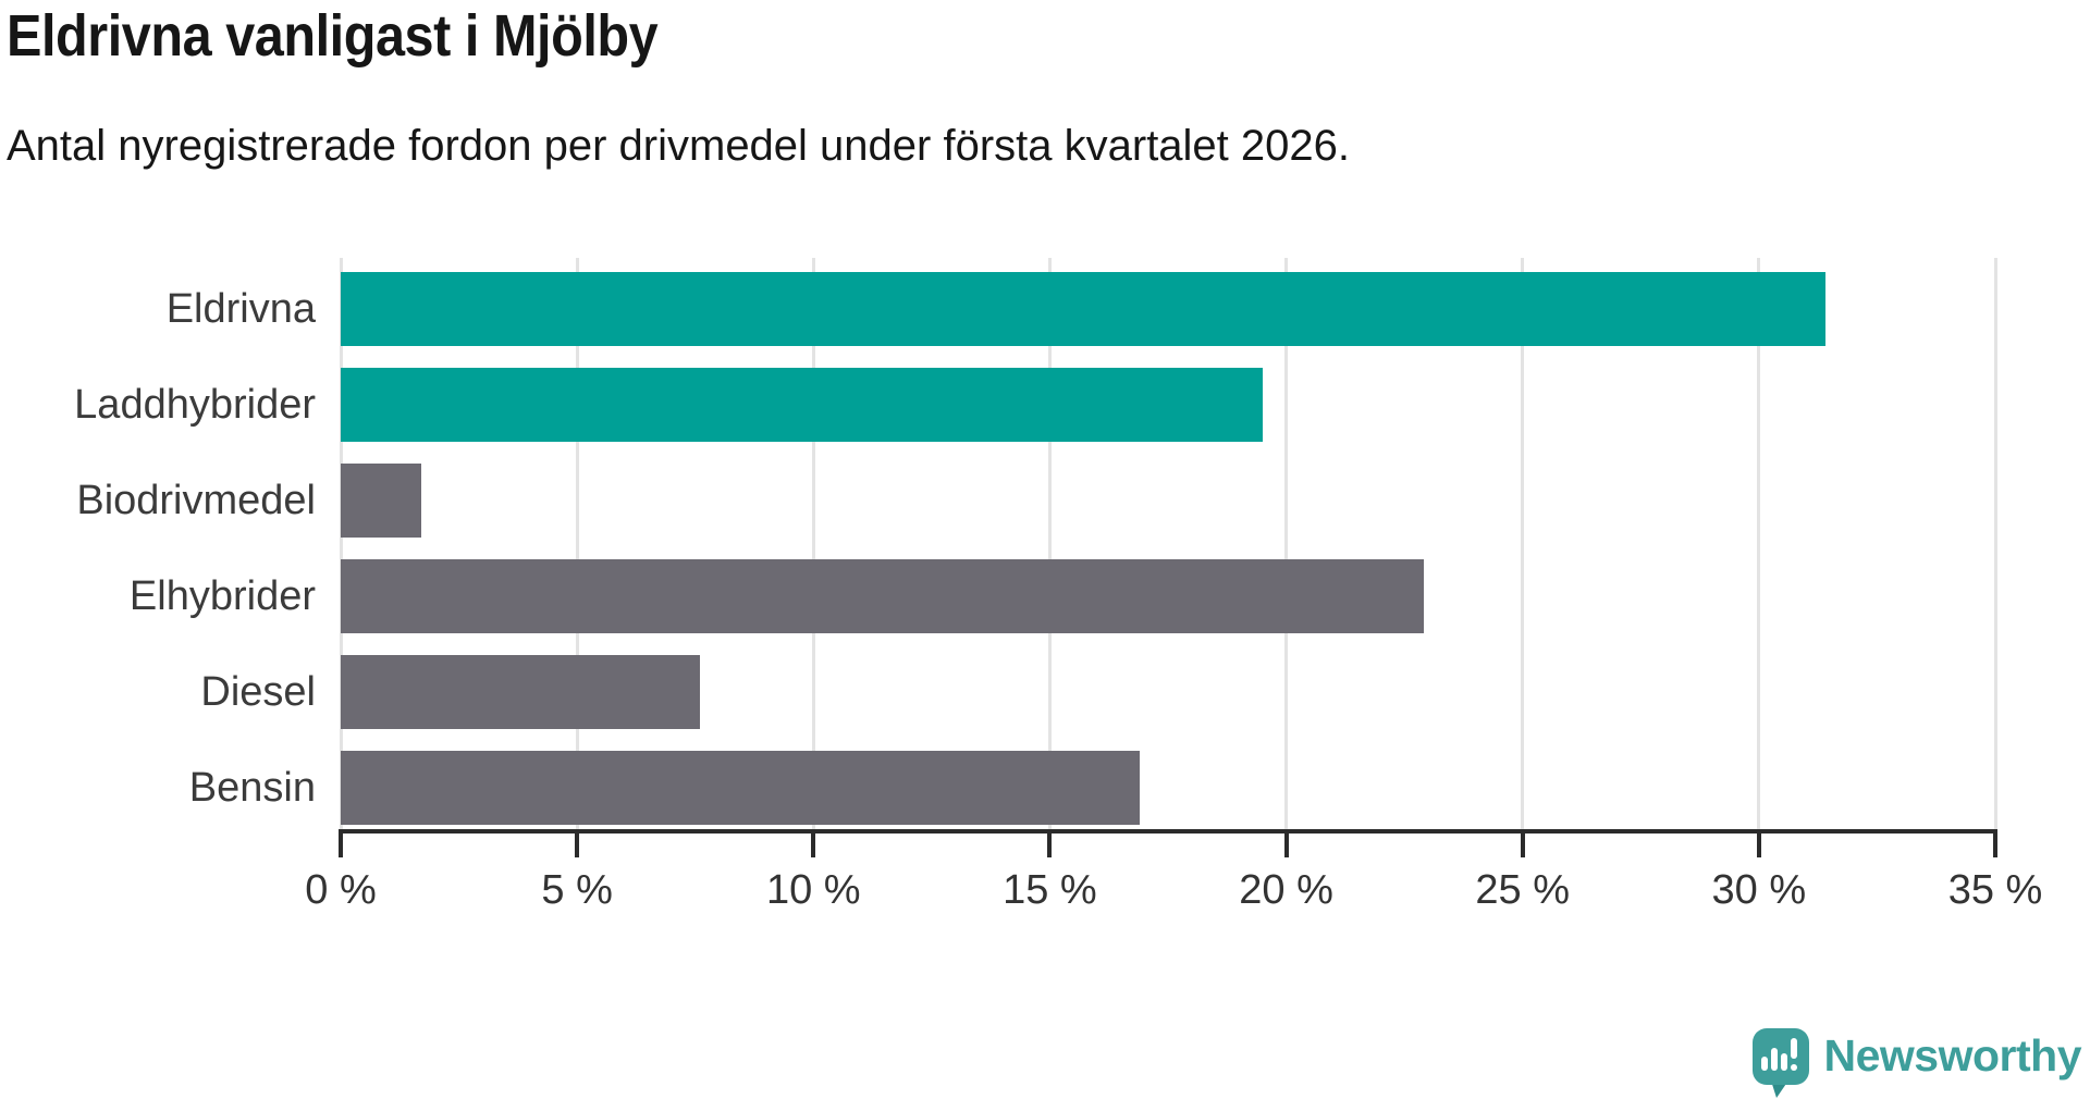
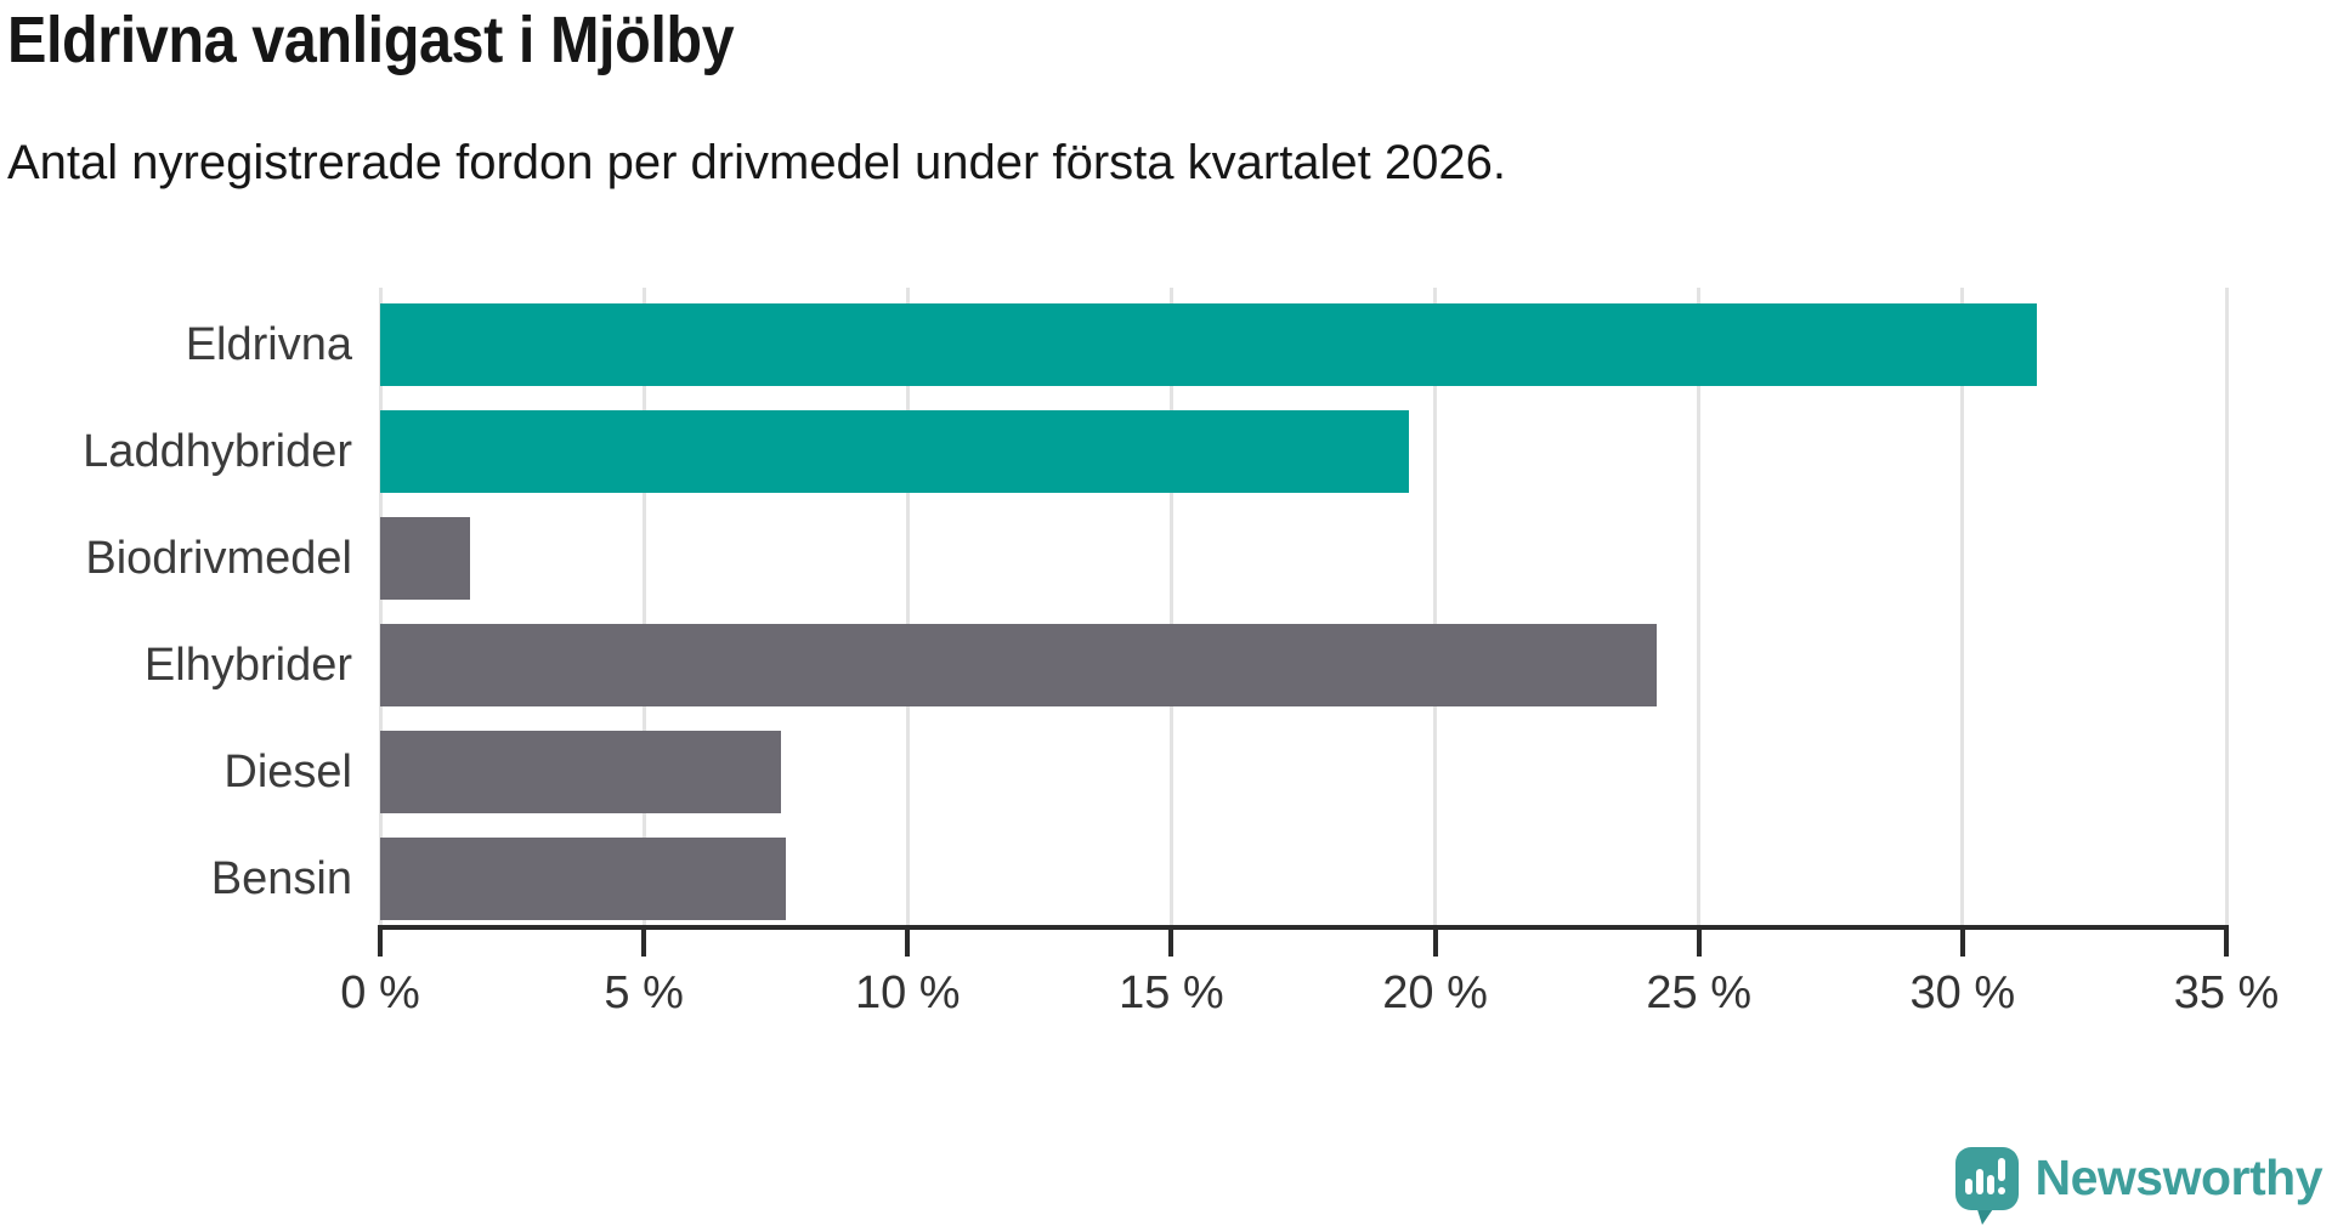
Elhybrider: 22.9% -> 24.2%
Bensin: 16.9% -> 7.7%
